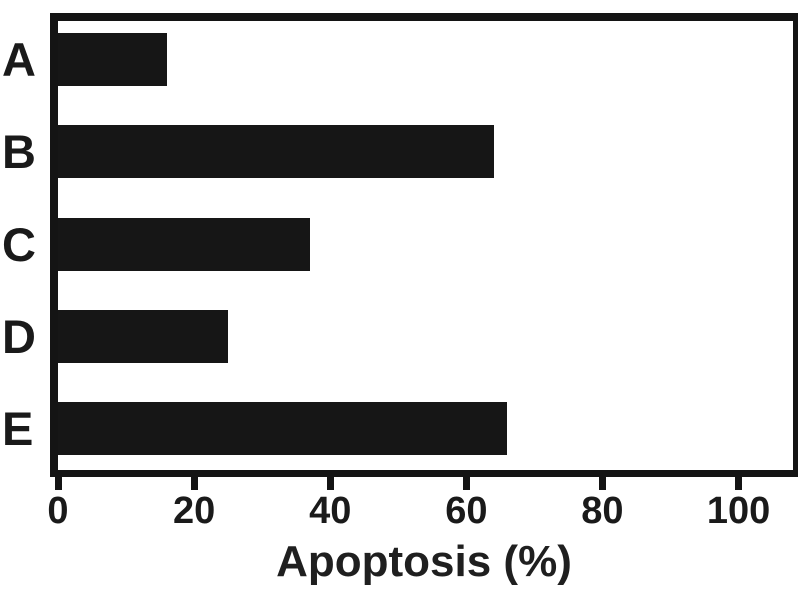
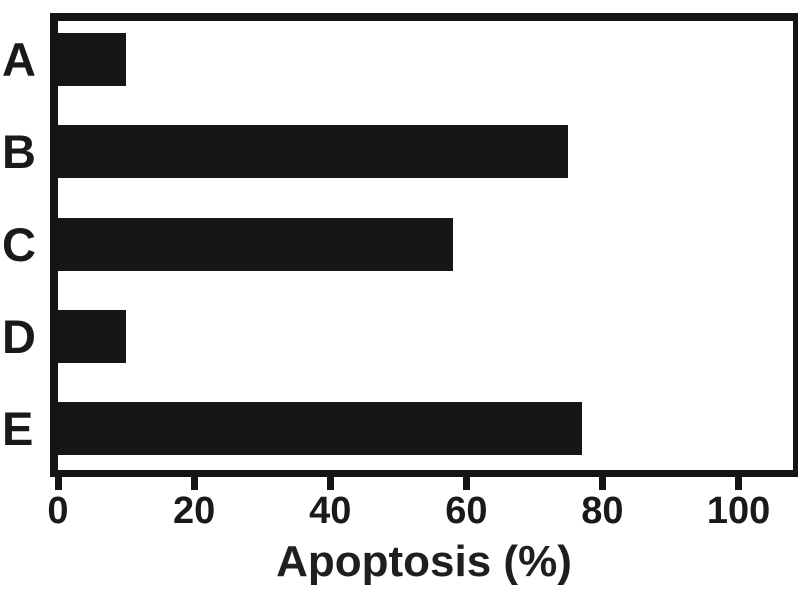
A: 16 -> 10
B: 64 -> 75
C: 37 -> 58
D: 25 -> 10
E: 66 -> 77
